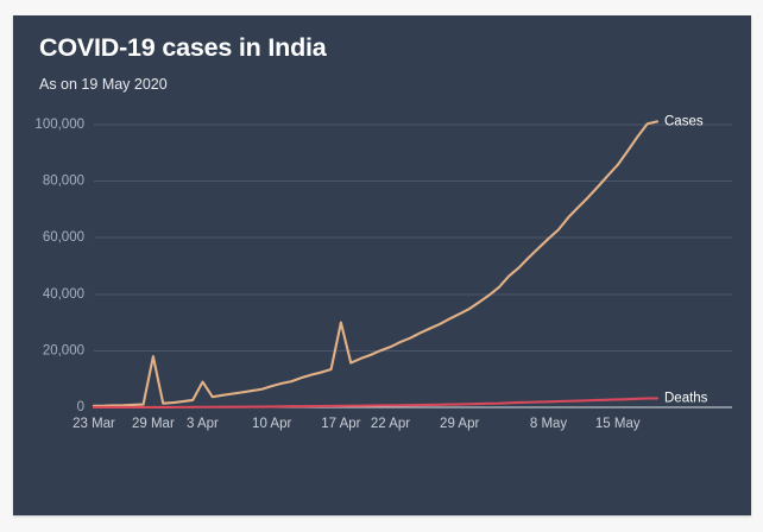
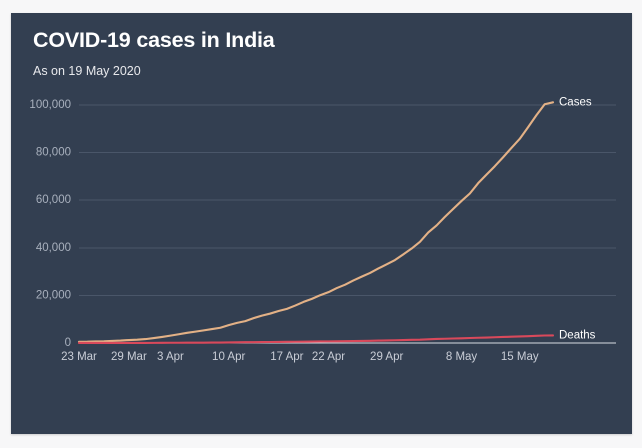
Cases/29 Mar: 18000 -> 1000
Cases/3 Apr: 9000 -> 3000
Cases/17 Apr: 30000 -> 14000
